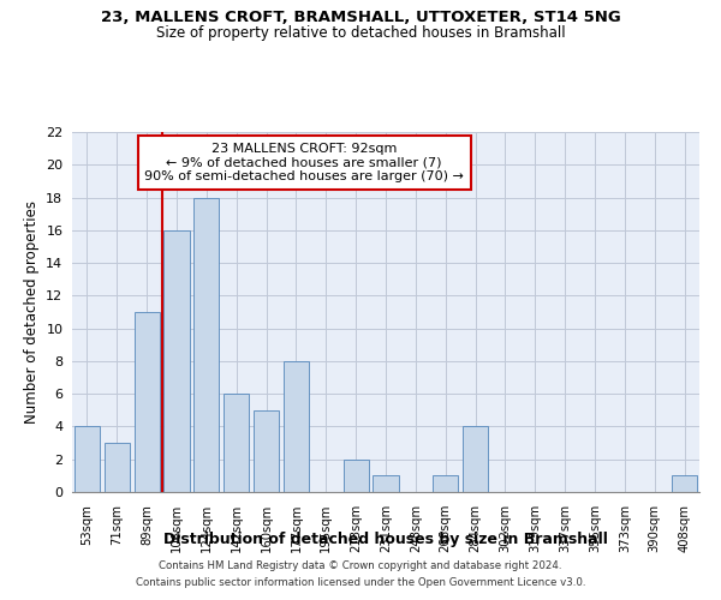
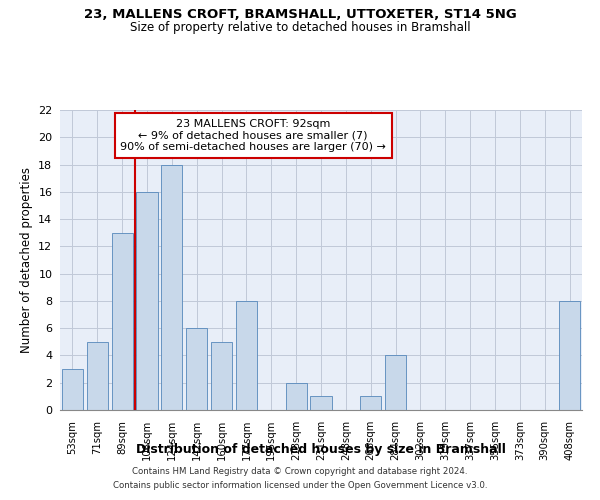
53sqm: 4 -> 3
71sqm: 3 -> 5
89sqm: 11 -> 13
408sqm: 1 -> 8
